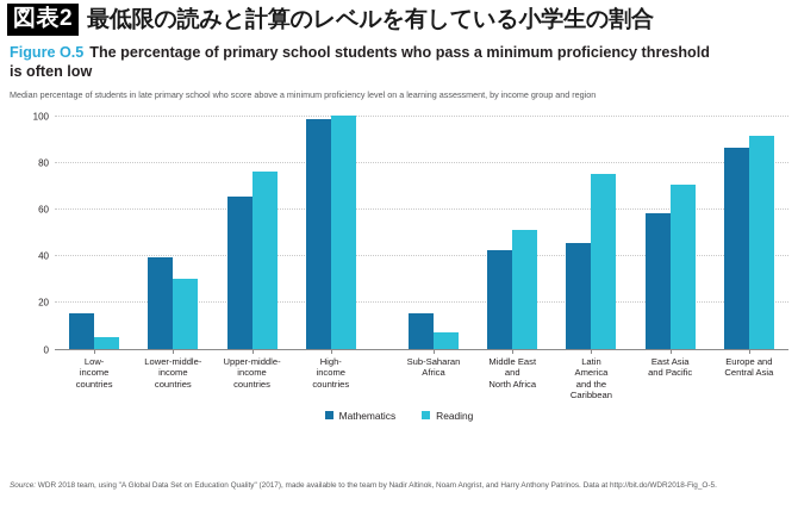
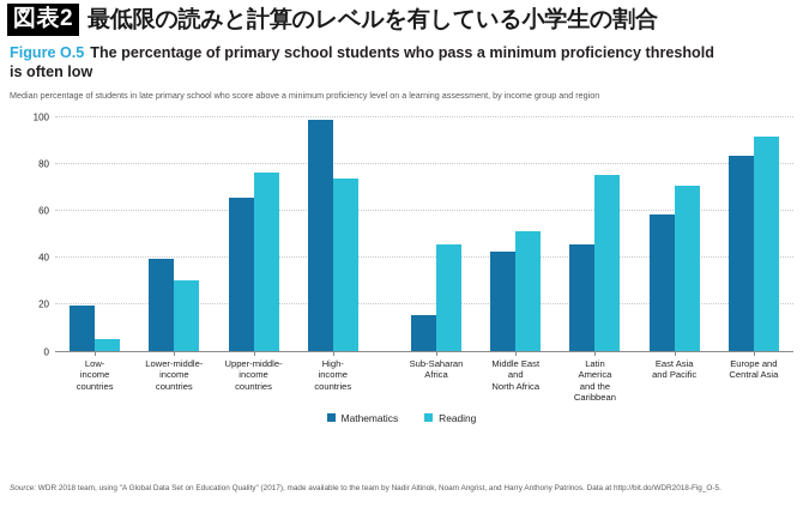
Mathematics/Low-income countries: 15 -> 19
Reading/High-income countries: 100 -> 73
Reading/Sub-Saharan Africa: 7 -> 45
Mathematics/Europe and Central Asia: 86 -> 83
